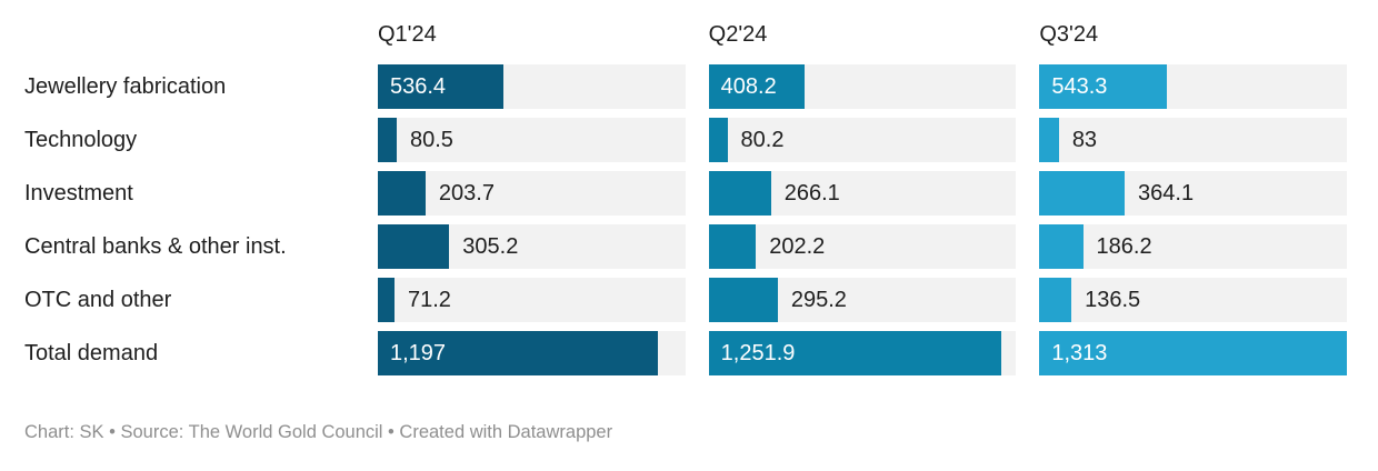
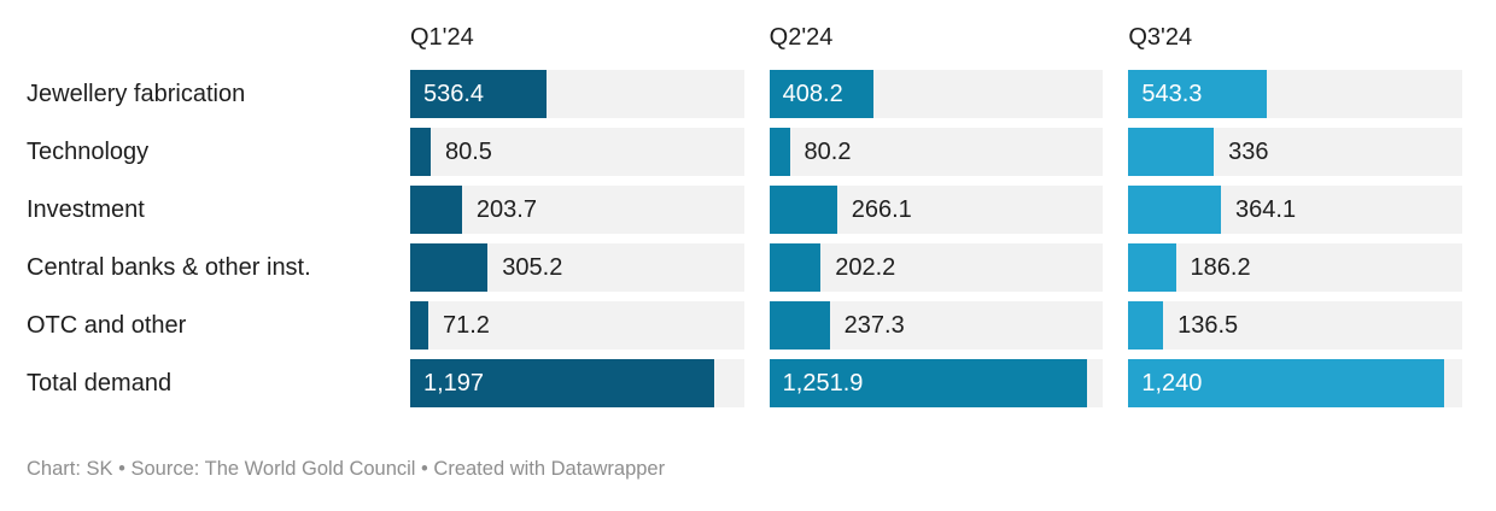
Q3'24/Technology: 83 -> 336
Q2'24/OTC and other: 295.2 -> 237.3
Q3'24/Total demand: 1,313 -> 1,240
